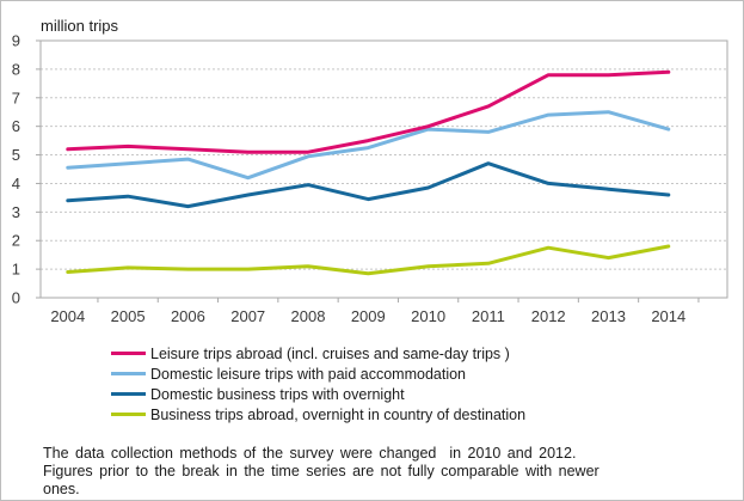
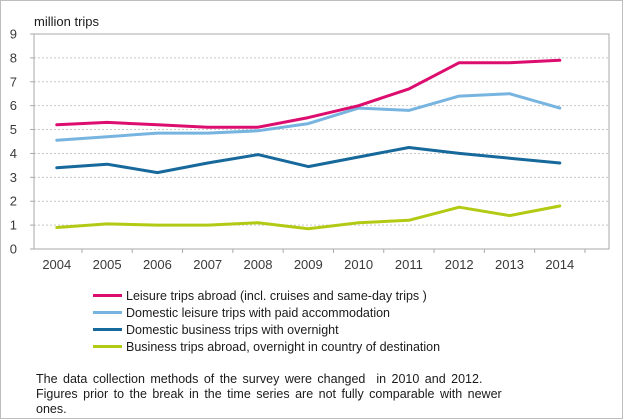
Domestic leisure trips with paid accommodation/2007: 4.2 -> 4.8
Domestic business trips with overnight/2011: 4.7 -> 4.2
